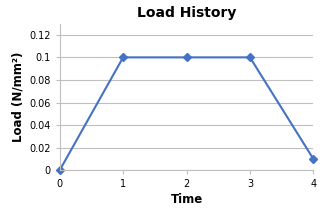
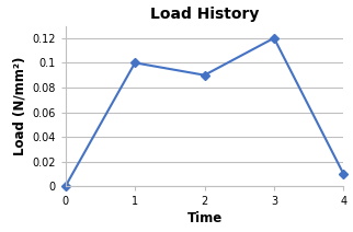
2: 0.10 -> 0.09
3: 0.10 -> 0.12
